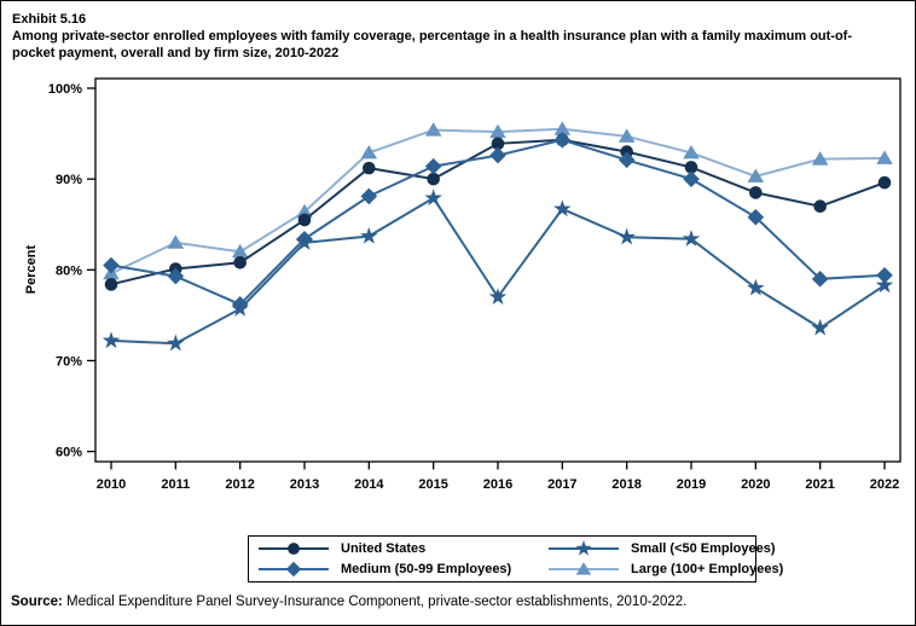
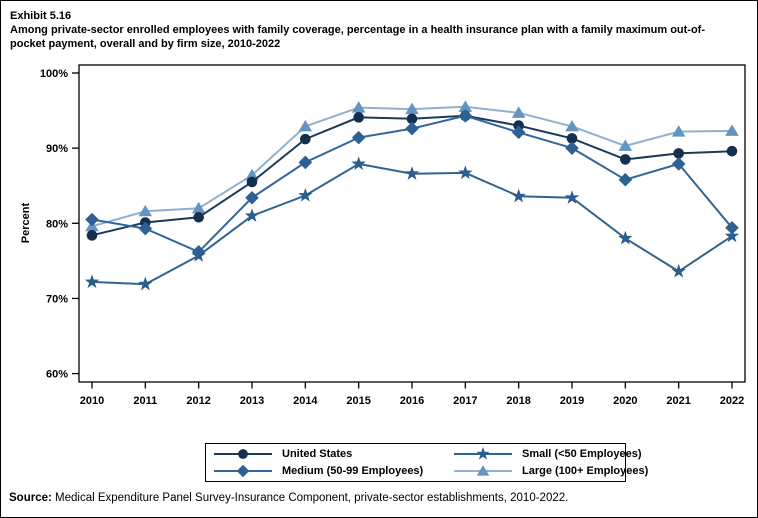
Large (100+ Employees)/2011: 83% -> 82%
Small (<50 Employees)/2013: 83% -> 81%
United States/2015: 90% -> 94%
Small (<50 Employees)/2016: 77% -> 87%
United States/2021: 87% -> 89%
Medium (50-99 Employees)/2021: 79% -> 88%
